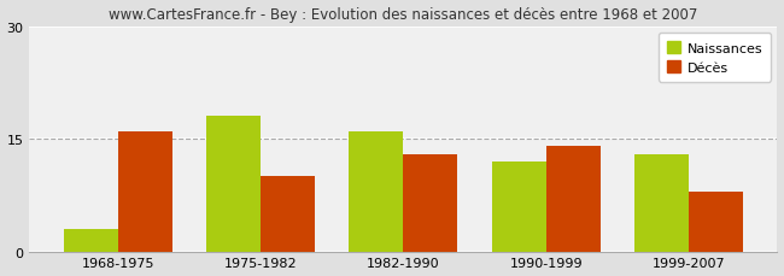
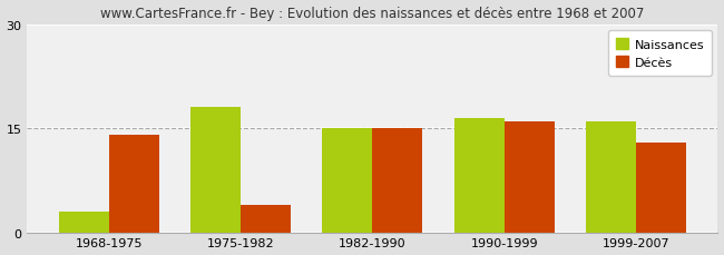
Décès/1968-1975: 16 -> 14
Décès/1975-1982: 10 -> 4
Naissances/1982-1990: 16.0 -> 15.0
Décès/1982-1990: 13 -> 15
Naissances/1990-1999: 12.0 -> 16.5
Décès/1990-1999: 14 -> 16
Naissances/1999-2007: 13.0 -> 16.0
Décès/1999-2007: 8 -> 13
